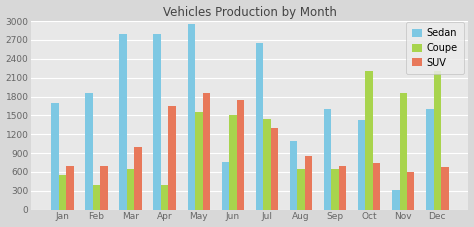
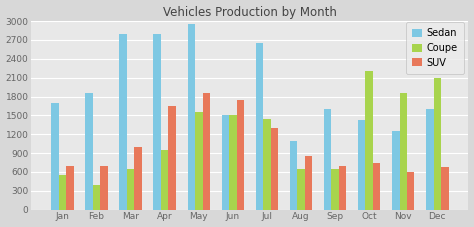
Coupe/Apr: 400 -> 950
Sedan/Jun: 760 -> 1500
Sedan/Nov: 320 -> 1250
Coupe/Dec: 2200 -> 2100
